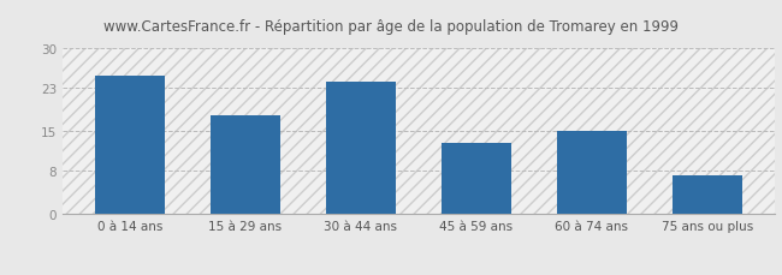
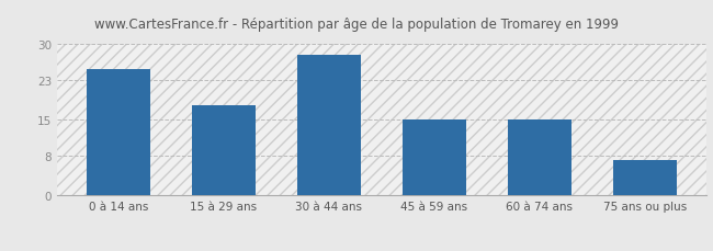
30 à 44 ans: 24 -> 28
45 à 59 ans: 13 -> 15
